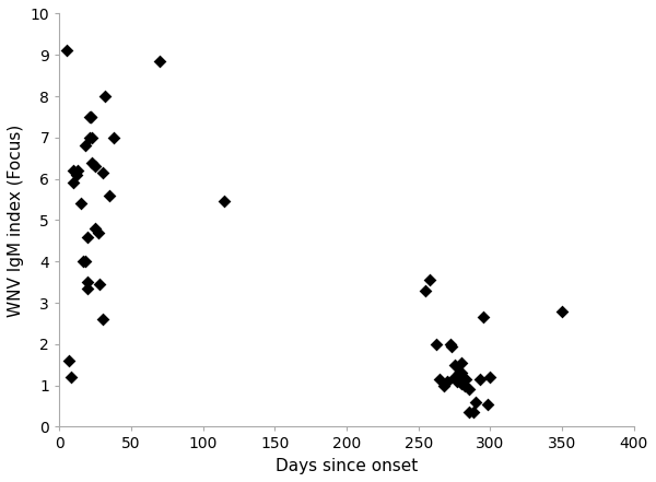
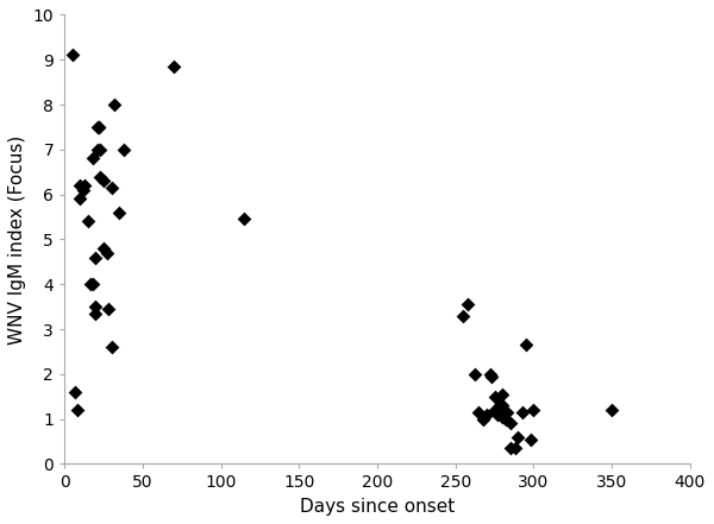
350: 2.80 -> 1.20
